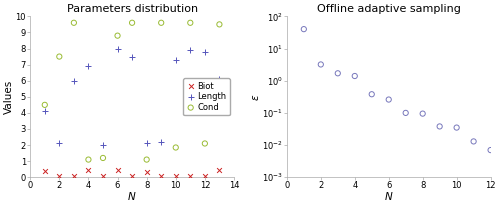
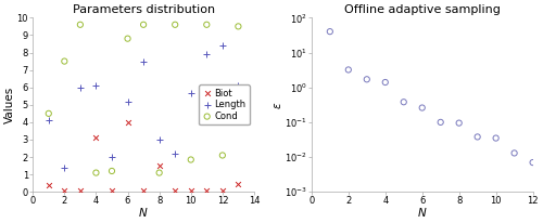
Parameters distribution/Length/2: 2.1 -> 1.4
Parameters distribution/Biot/4: 0.5 -> 3.1
Parameters distribution/Length/4: 6.9 -> 6.1
Parameters distribution/Biot/6: 0.5 -> 4.0
Parameters distribution/Length/6: 8.0 -> 5.2
Parameters distribution/Biot/8: 0.3 -> 1.5
Parameters distribution/Length/8: 2.1 -> 3.0
Parameters distribution/Length/10: 7.3 -> 5.7
Parameters distribution/Length/12: 7.8 -> 8.4
